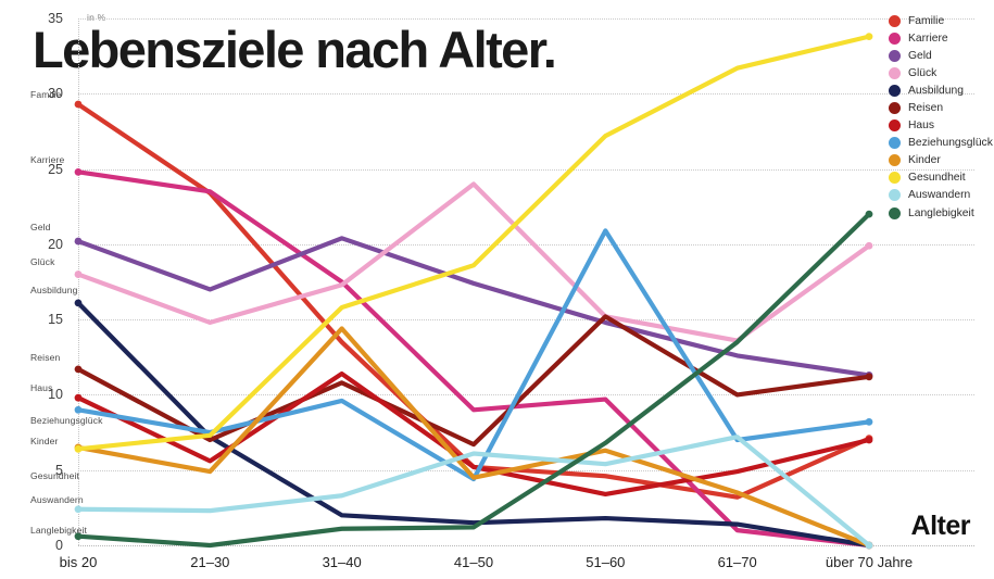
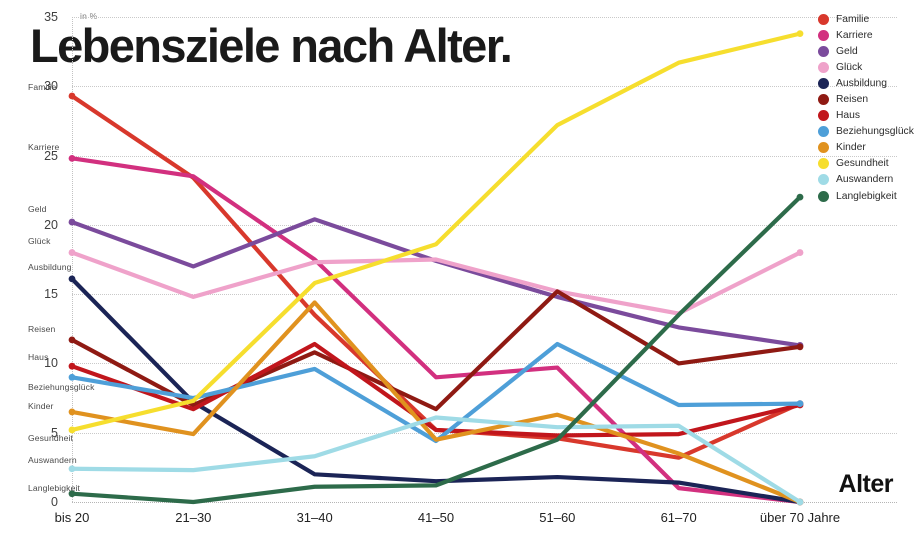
Gesundheit/bis 20: 6.4 -> 5.2
Haus/21–30: 5.6 -> 6.7
Glück/41–50: 24.0 -> 17.5
Haus/51–60: 3.4 -> 4.8
Beziehungsglück/51–60: 20.9 -> 11.4
Langlebigkeit/51–60: 6.8 -> 4.5
Auswandern/61–70: 7.2 -> 5.5
Glück/über 70 Jahre: 19.9 -> 18.0
Beziehungsglück/über 70 Jahre: 8.2 -> 7.1
